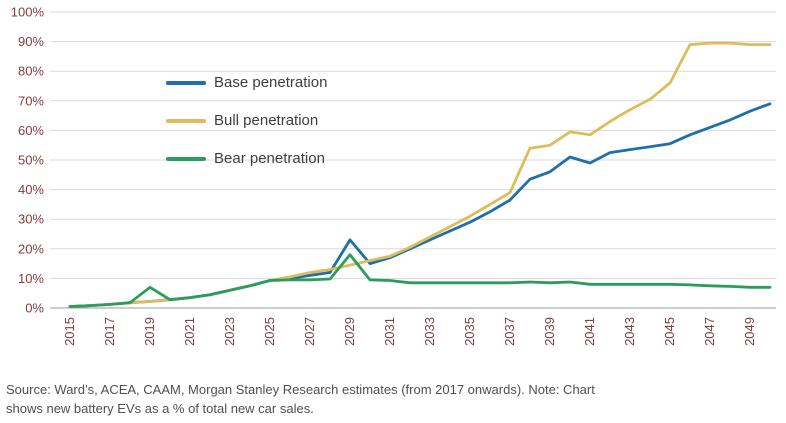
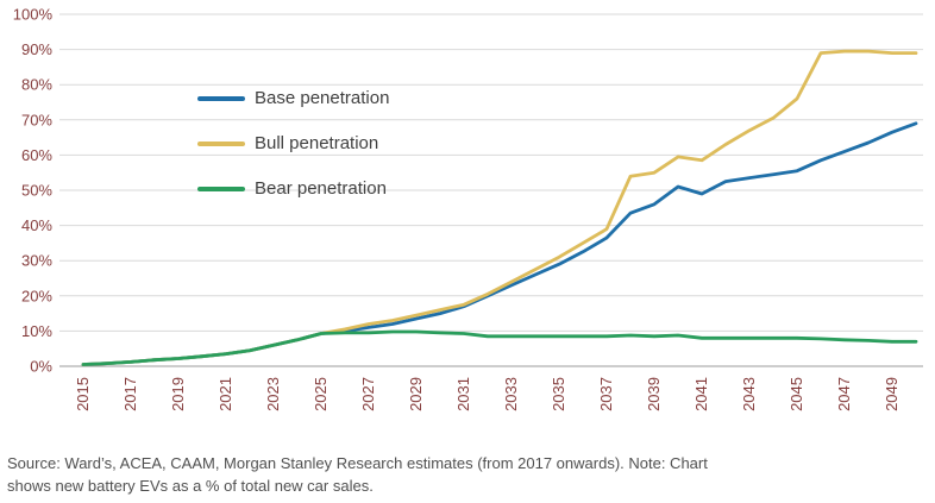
Bear penetration/2019: 7% -> 2%
Base penetration/2029: 23% -> 14%
Bear penetration/2029: 18% -> 10%
